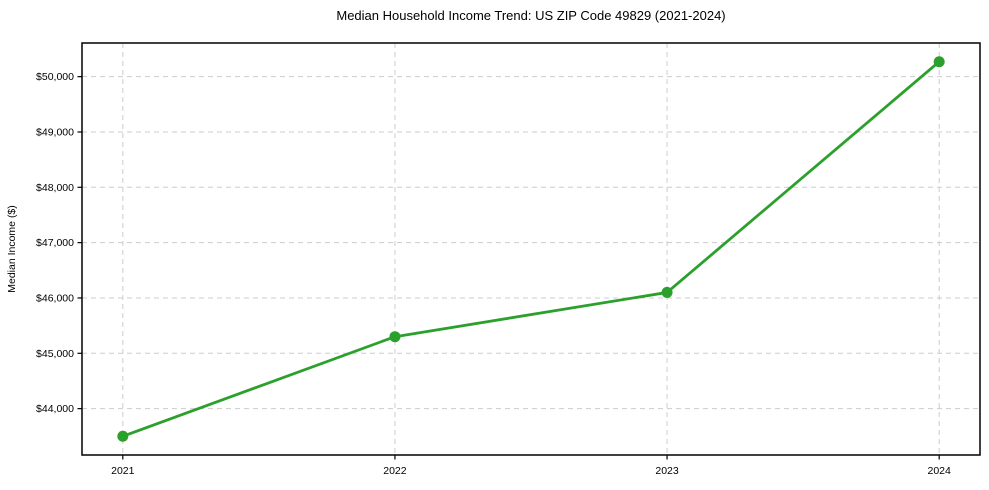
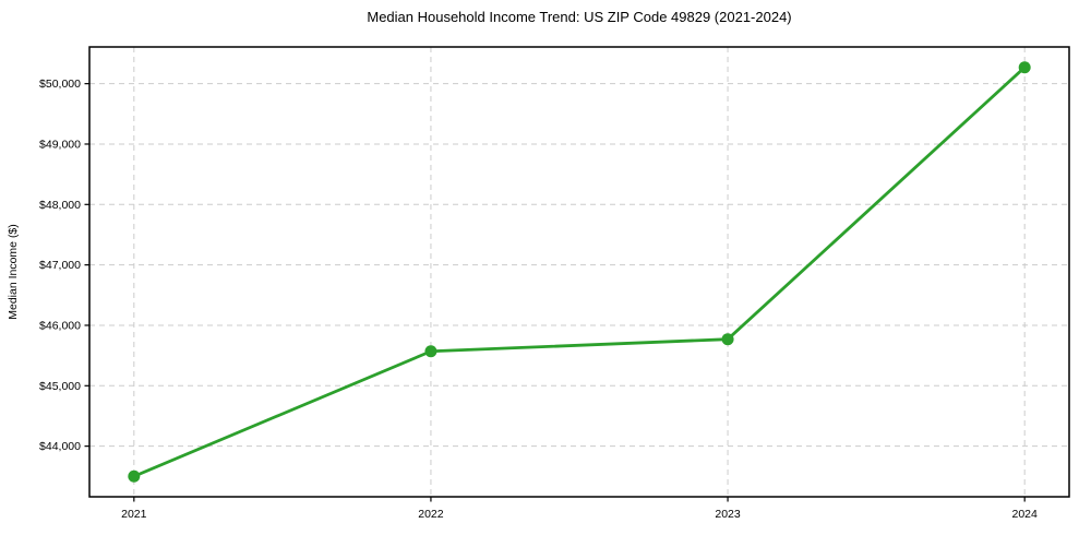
2022: $45300 -> $45600
2023: $46100 -> $45800
